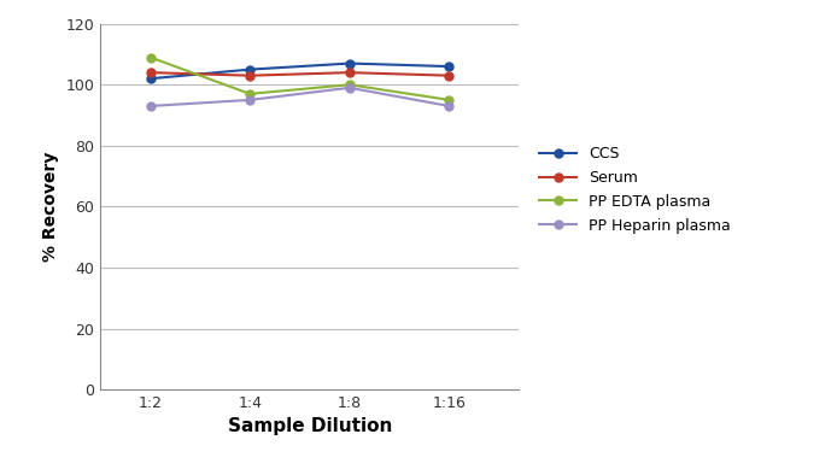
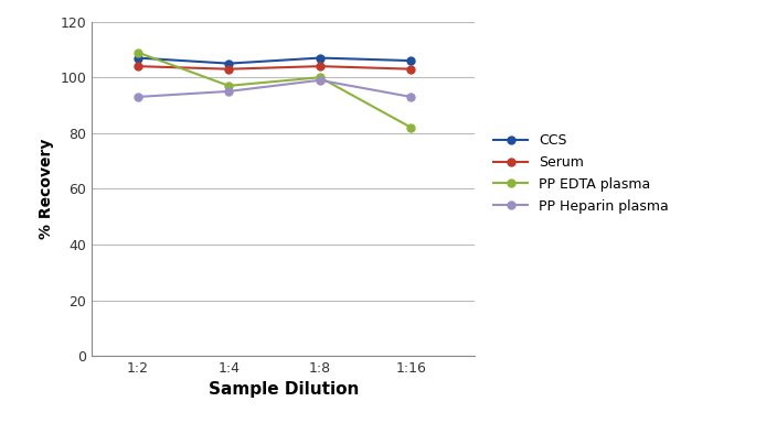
CCS/1:2: 102 -> 107
PP EDTA plasma/1:16: 95 -> 82
